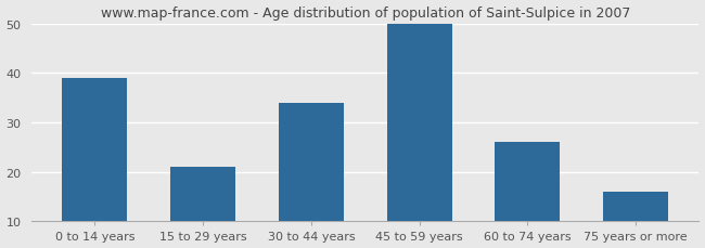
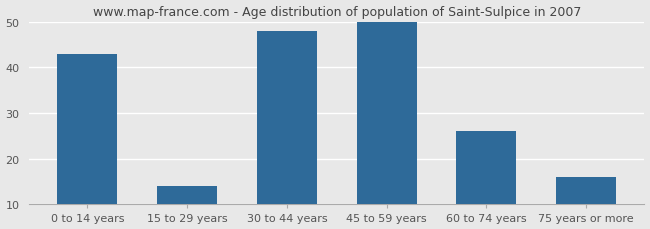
0 to 14 years: 39 -> 43
15 to 29 years: 21 -> 14
30 to 44 years: 34 -> 48
